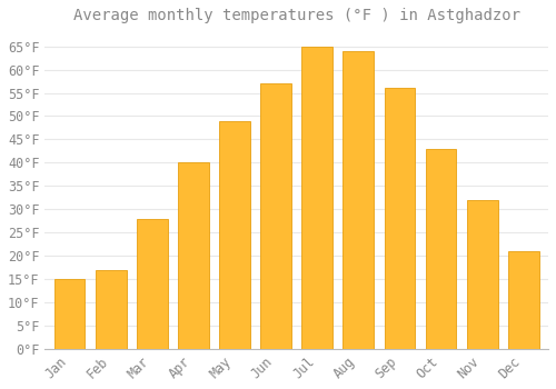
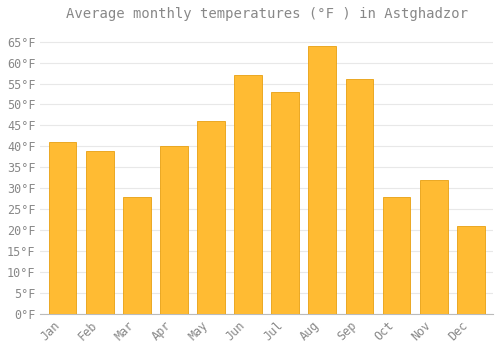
Jan: 15°F -> 41°F
Feb: 17°F -> 39°F
May: 49°F -> 46°F
Jul: 65°F -> 53°F
Oct: 43°F -> 28°F
